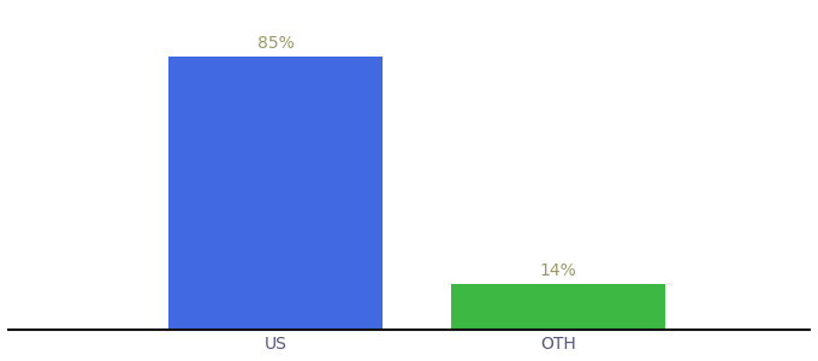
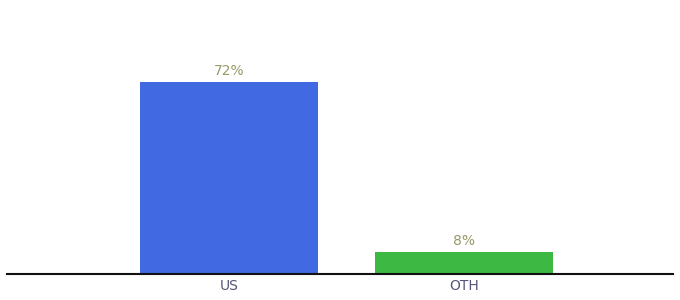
US: 85% -> 72%
OTH: 14% -> 8%
